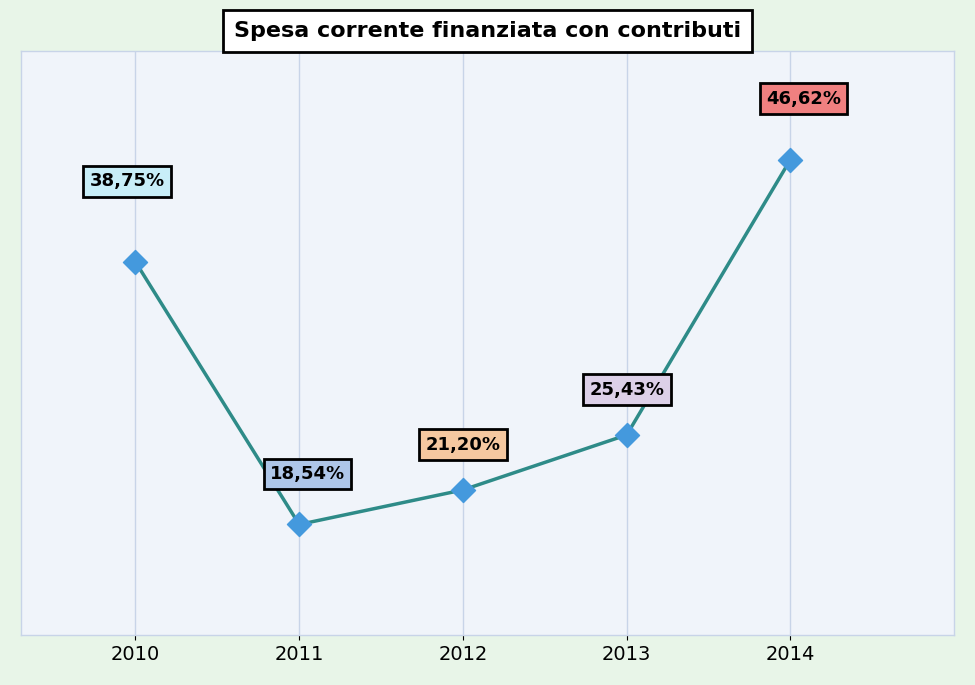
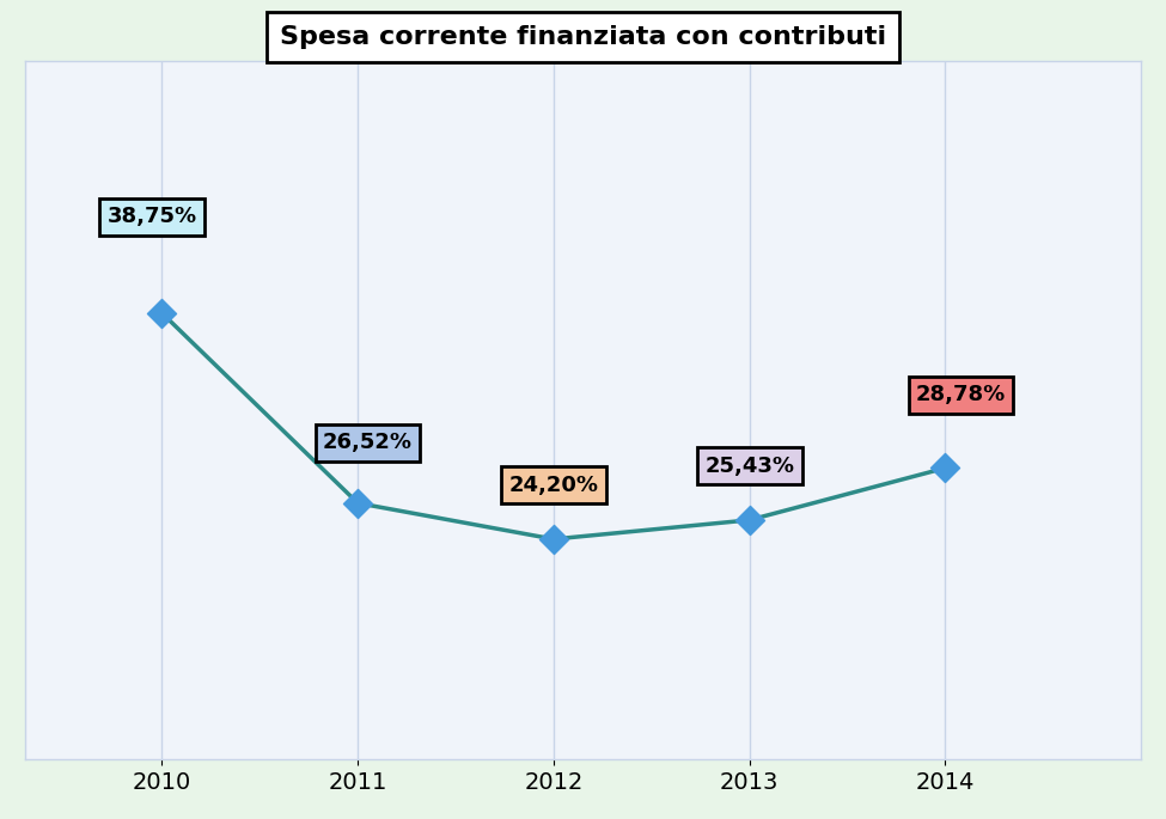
2011: 18,54% -> 26,52%
2012: 21,20% -> 24,20%
2014: 46,62% -> 28,78%
